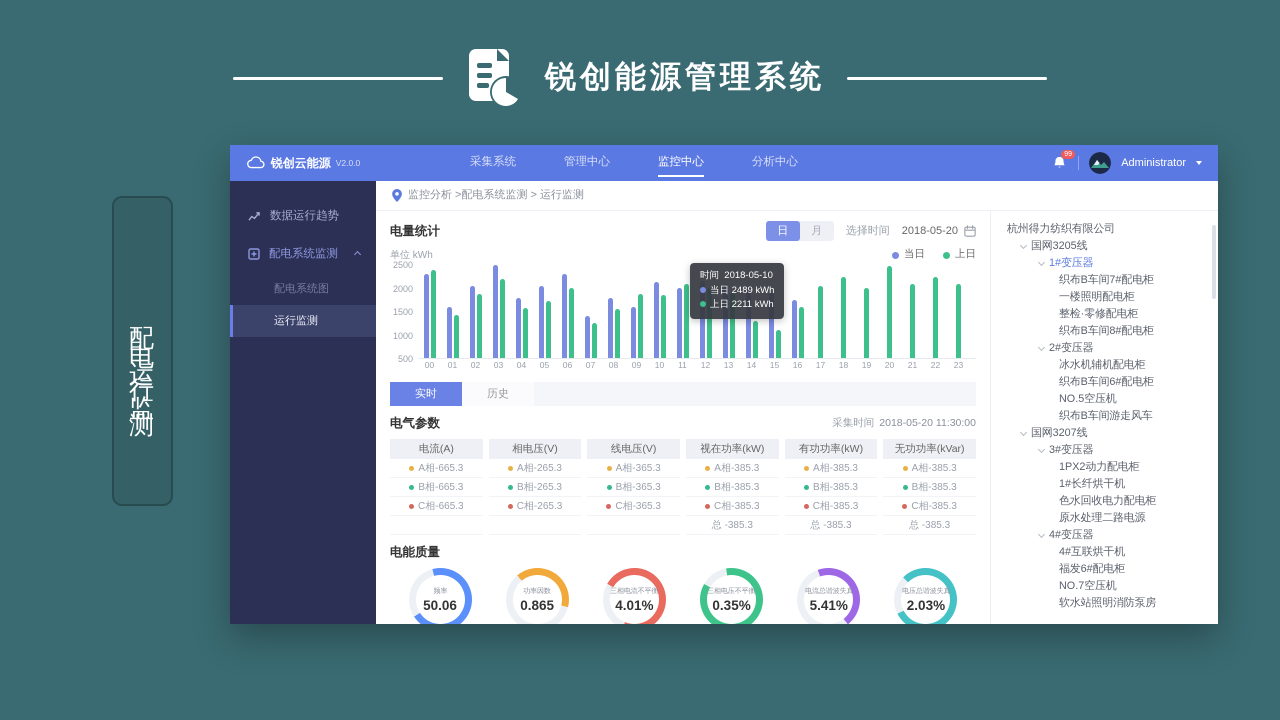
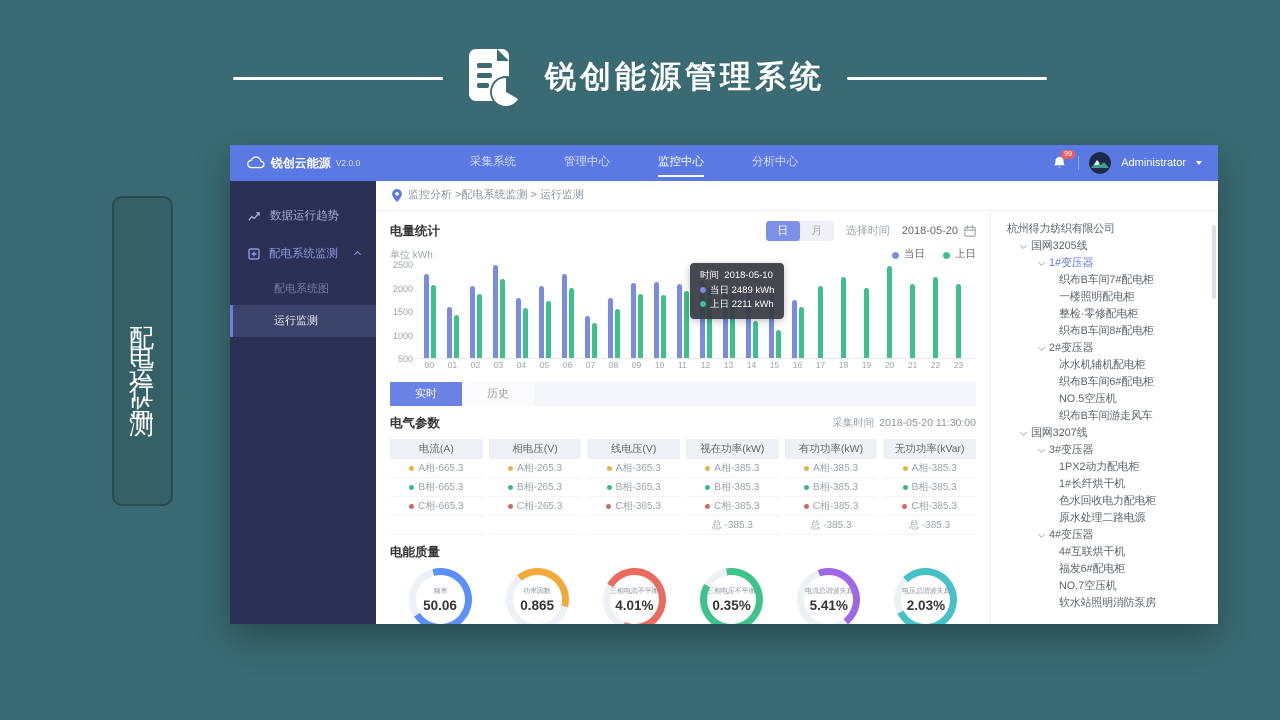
上日/00: 2400 -> 2100
当日/09: 1600 -> 2100
当日/11: 2000 -> 2100
上日/11: 2100 -> 2000
